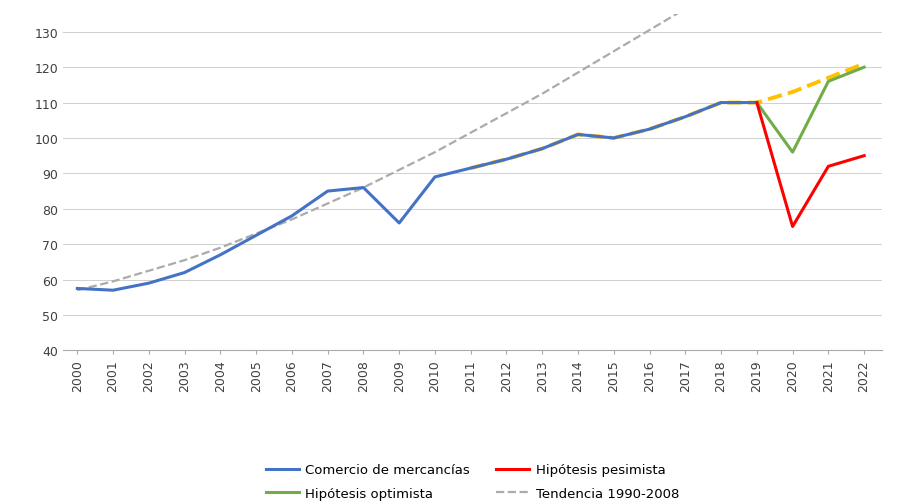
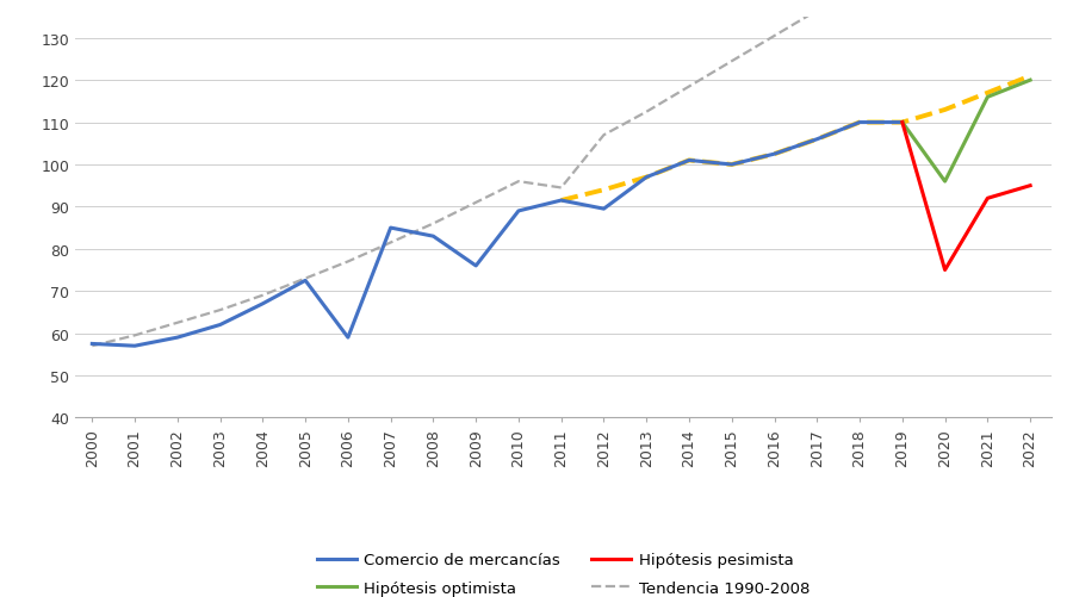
Comercio de mercancías/2006: 78.0 -> 59.0
Comercio de mercancías/2008: 86.0 -> 83.0
Tendencia 1990-2008/2011: 101.5 -> 94.5
Comercio de mercancías/2012: 94.0 -> 89.5
